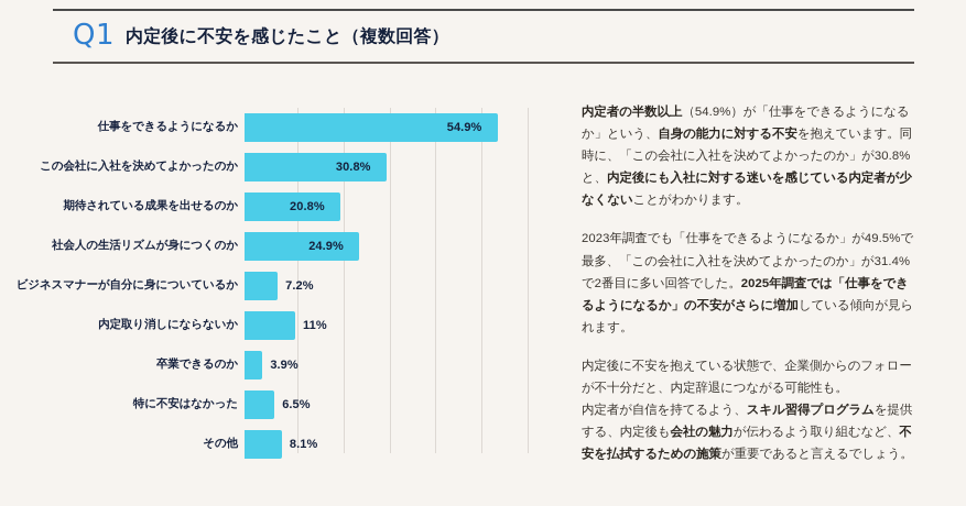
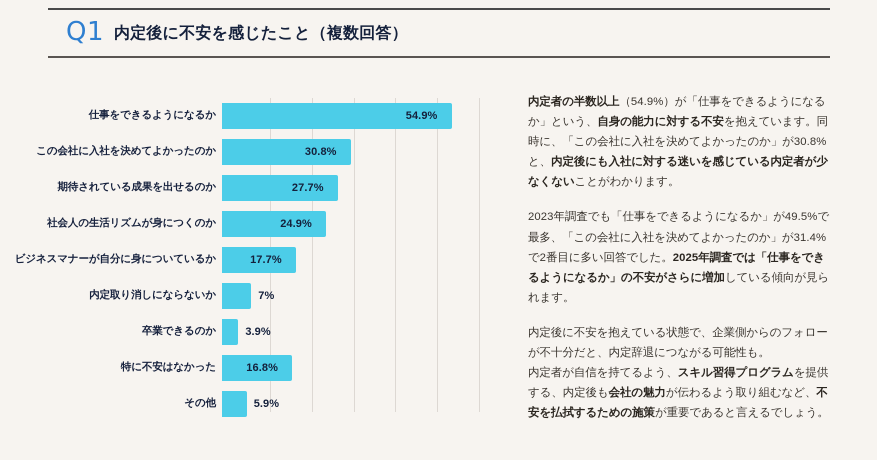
期待されている成果を出せるのか: 20.8% -> 27.7%
ビジネスマナーが自分に身についているか: 7.2% -> 17.7%
内定取り消しにならないか: 11% -> 7%
特に不安はなかった: 6.5% -> 16.8%
その他: 8.1% -> 5.9%
